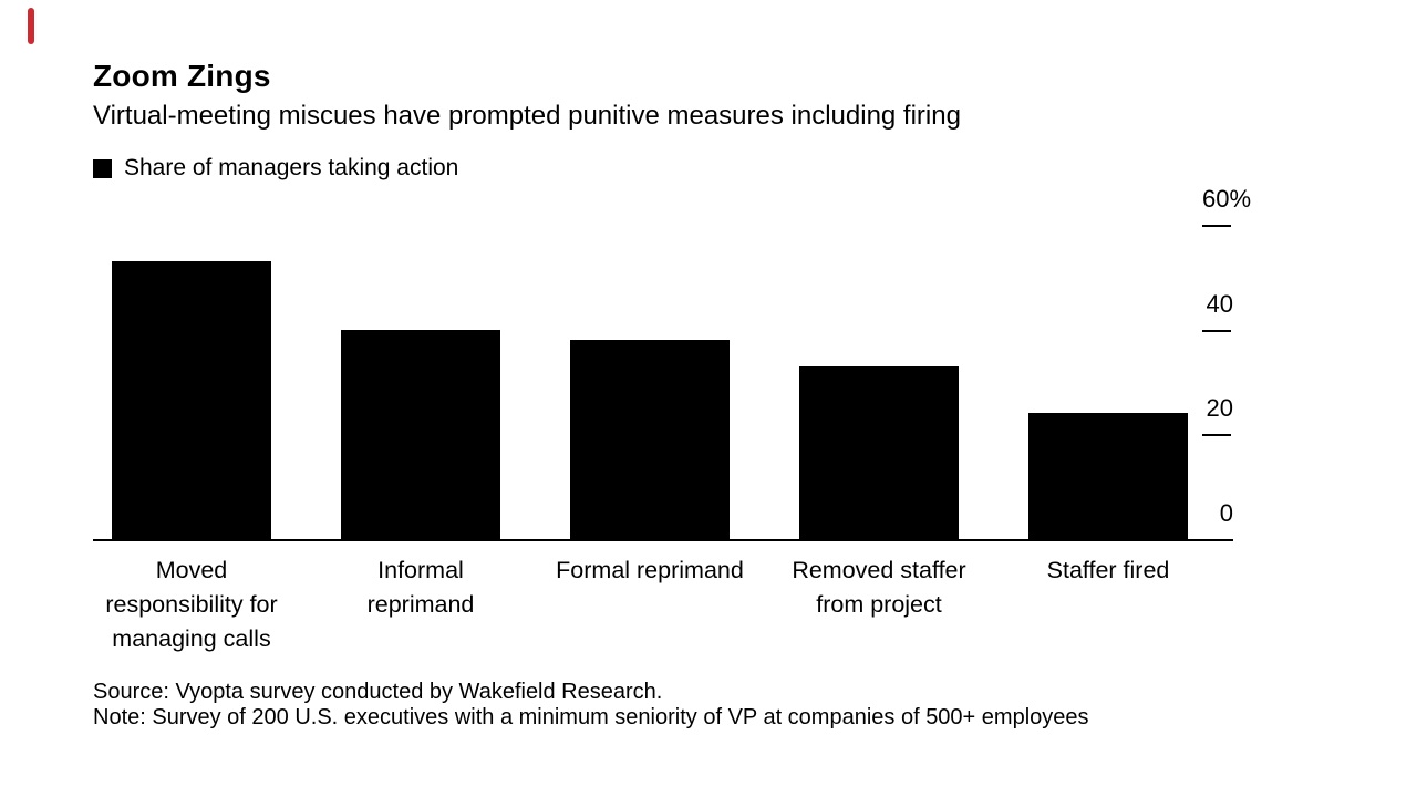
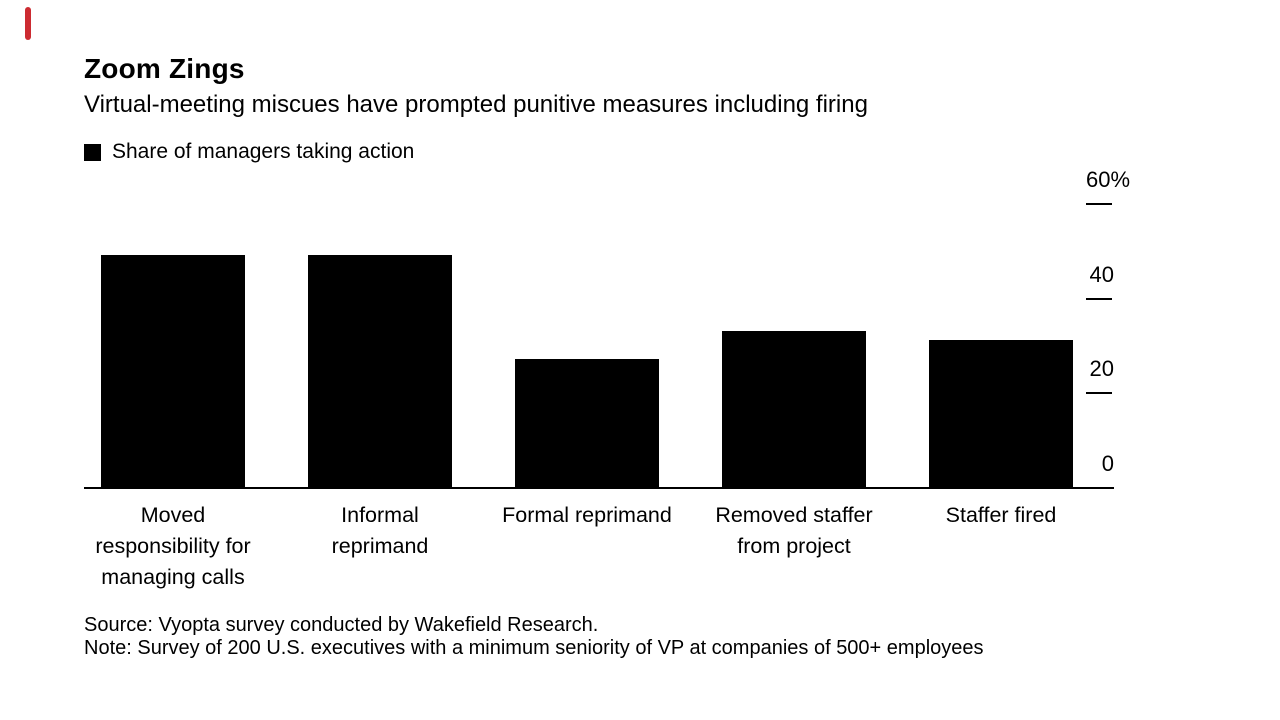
Moved responsibility for managing calls: 53 -> 49
Informal reprimand: 40 -> 49
Formal reprimand: 38 -> 27
Staffer fired: 24 -> 31
